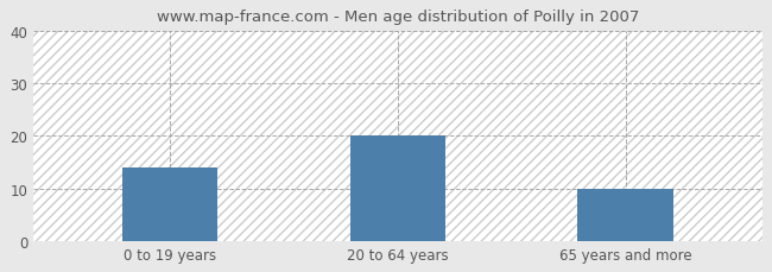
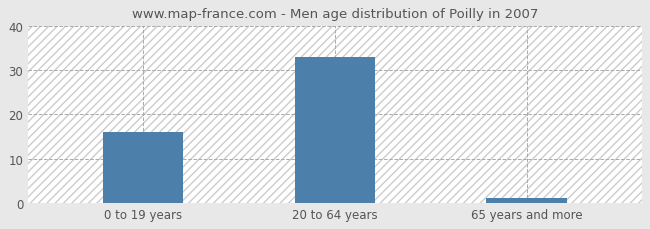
0 to 19 years: 14 -> 16
20 to 64 years: 20 -> 33
65 years and more: 10 -> 1
